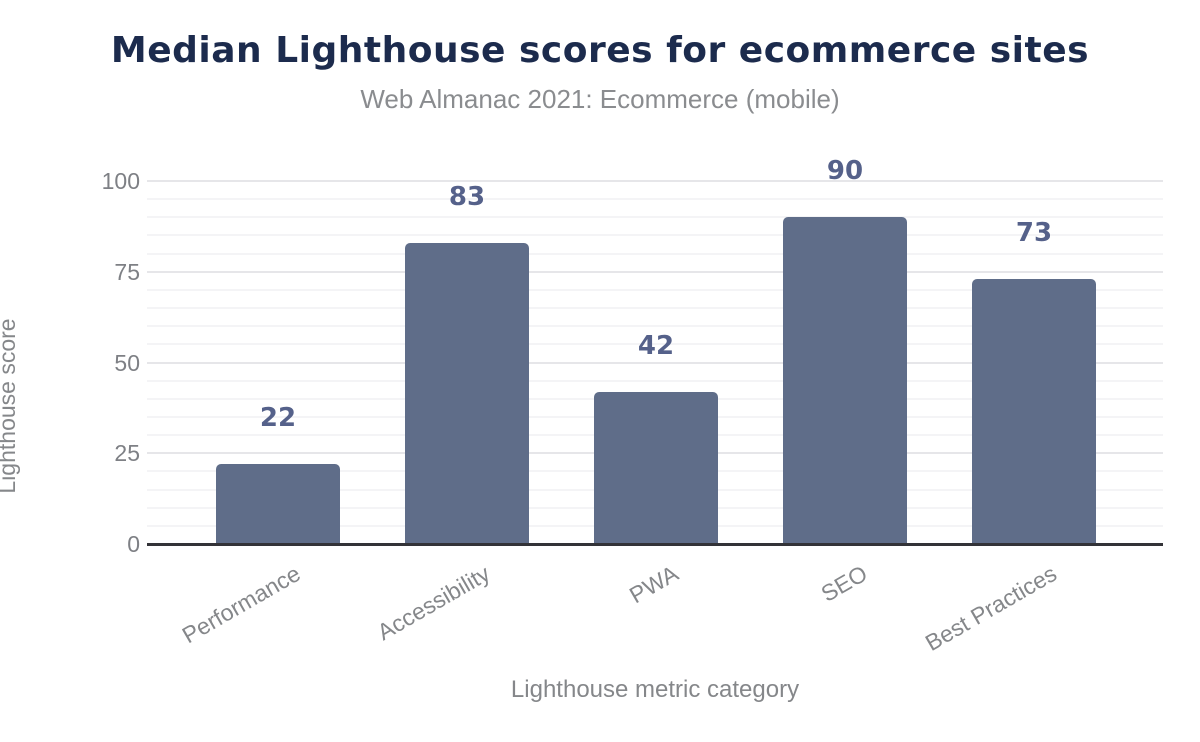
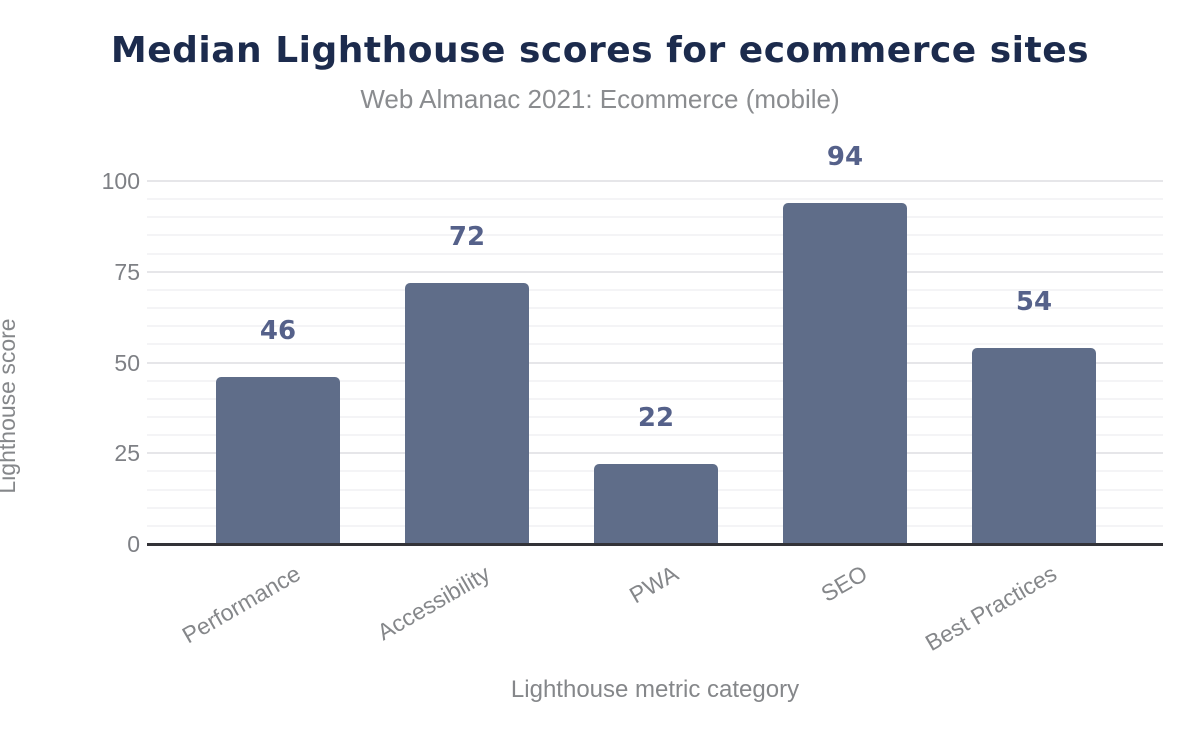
Performance: 22 -> 46
Accessibility: 83 -> 72
PWA: 42 -> 22
SEO: 90 -> 94
Best Practices: 73 -> 54
